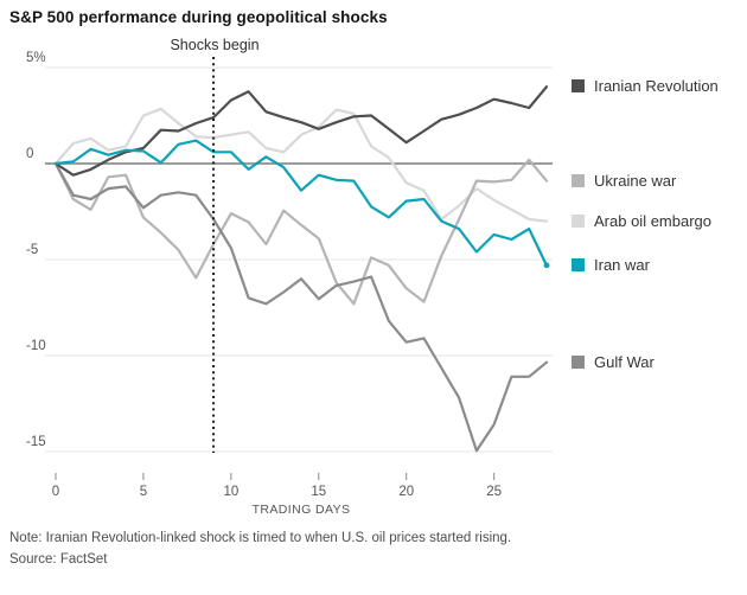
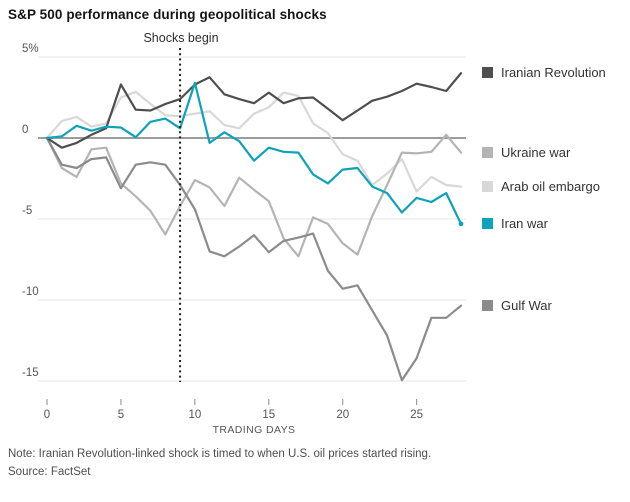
Iranian Revolution/5: 0.8% -> 3.3%
Gulf War/5: -2.3% -> -3.1%
Iran war/10: 0.6% -> 3.4%
Iranian Revolution/15: 1.8% -> 2.8%
Arab oil embargo/25: -1.9% -> -3.3%
